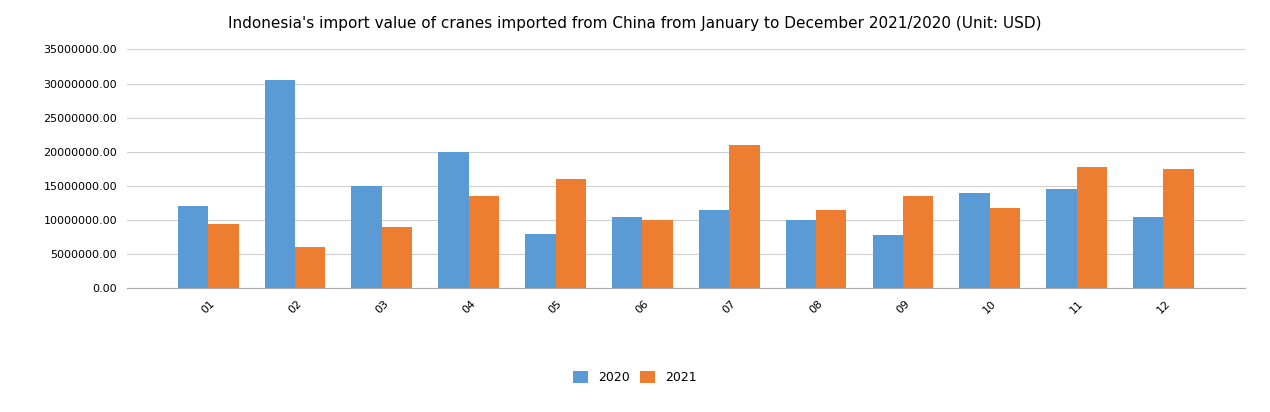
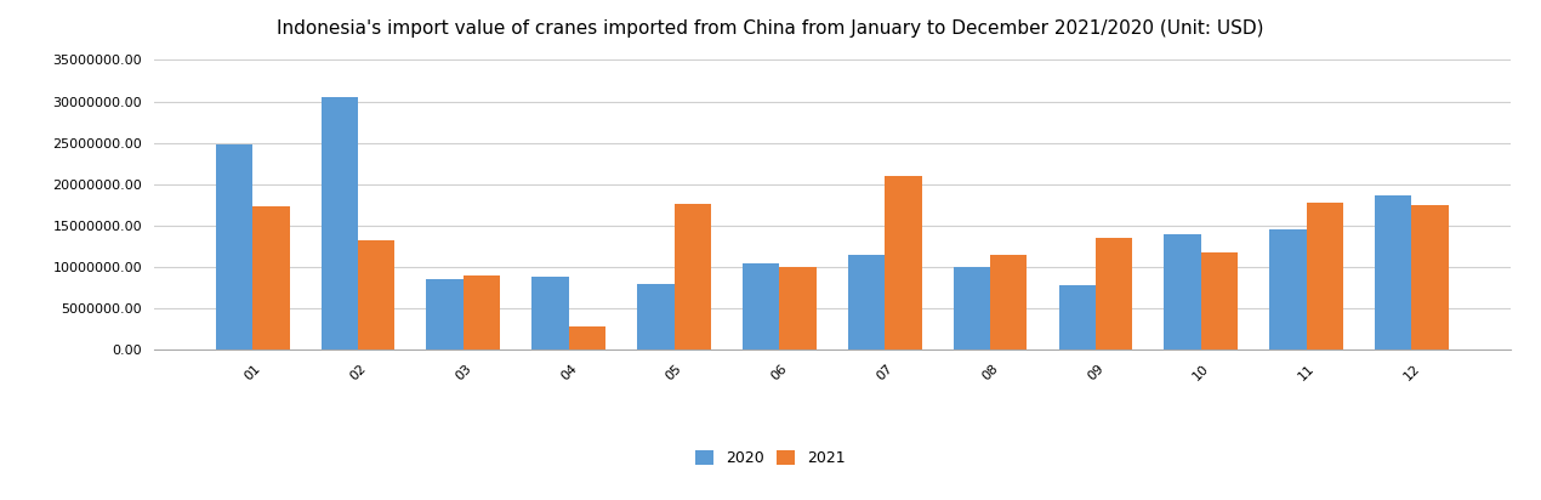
2020/01: 12000000 -> 24800000
2021/01: 9500000 -> 17400000
2021/02: 6000000 -> 13200000
2020/03: 15000000 -> 8600000
2020/04: 20000000 -> 8800000
2021/04: 13500000 -> 2800000
2021/05: 16000000 -> 17600000
2020/12: 10500000 -> 18600000
